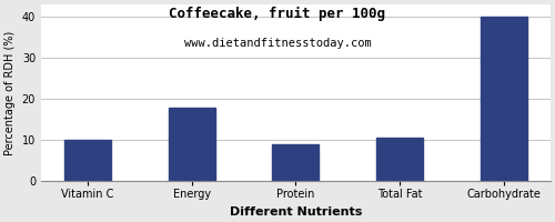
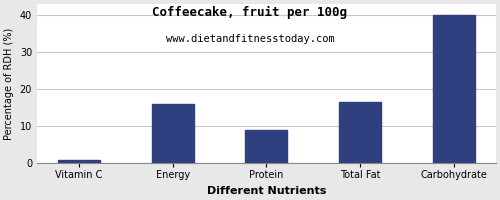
Vitamin C: 10.0 -> 1.0
Energy: 18.0 -> 16.0
Total Fat: 10.5 -> 16.5
